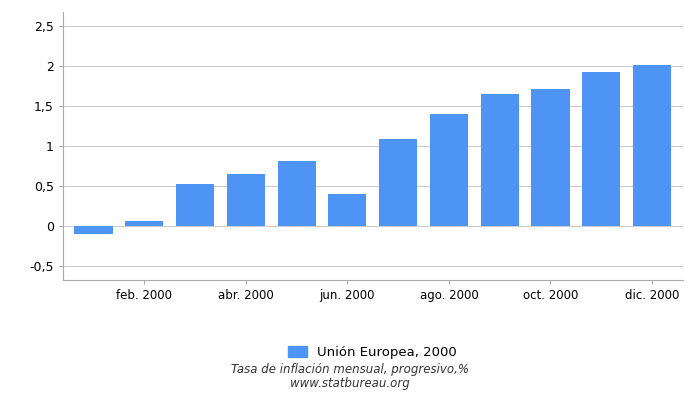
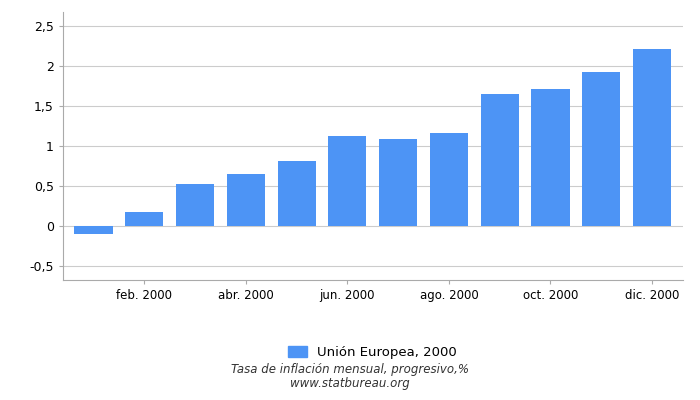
feb. 2000: 0,06 -> 0,17
jun. 2000: 0,40 -> 1,13
ago. 2000: 1,40 -> 1,16
dic. 2000: 2,02 -> 2,22
